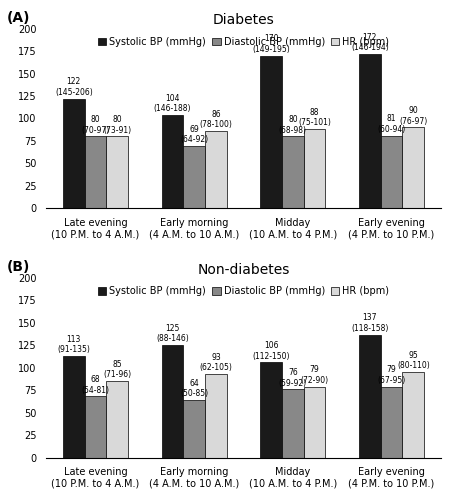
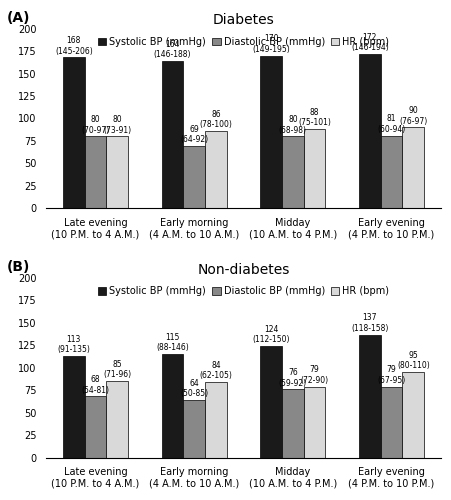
Diabetes/Systolic BP (mmHg)/Late evening (10 P.M. to 4 A.M.): 122 -> 168
Diabetes/Systolic BP (mmHg)/Early morning (4 A.M. to 10 A.M.): 104 -> 164
Non-diabetes/Systolic BP (mmHg)/Early morning (4 A.M. to 10 A.M.): 125 -> 115
Non-diabetes/HR (bpm)/Early morning (4 A.M. to 10 A.M.): 93 -> 84
Non-diabetes/Systolic BP (mmHg)/Midday (10 A.M. to 4 P.M.): 106 -> 124
